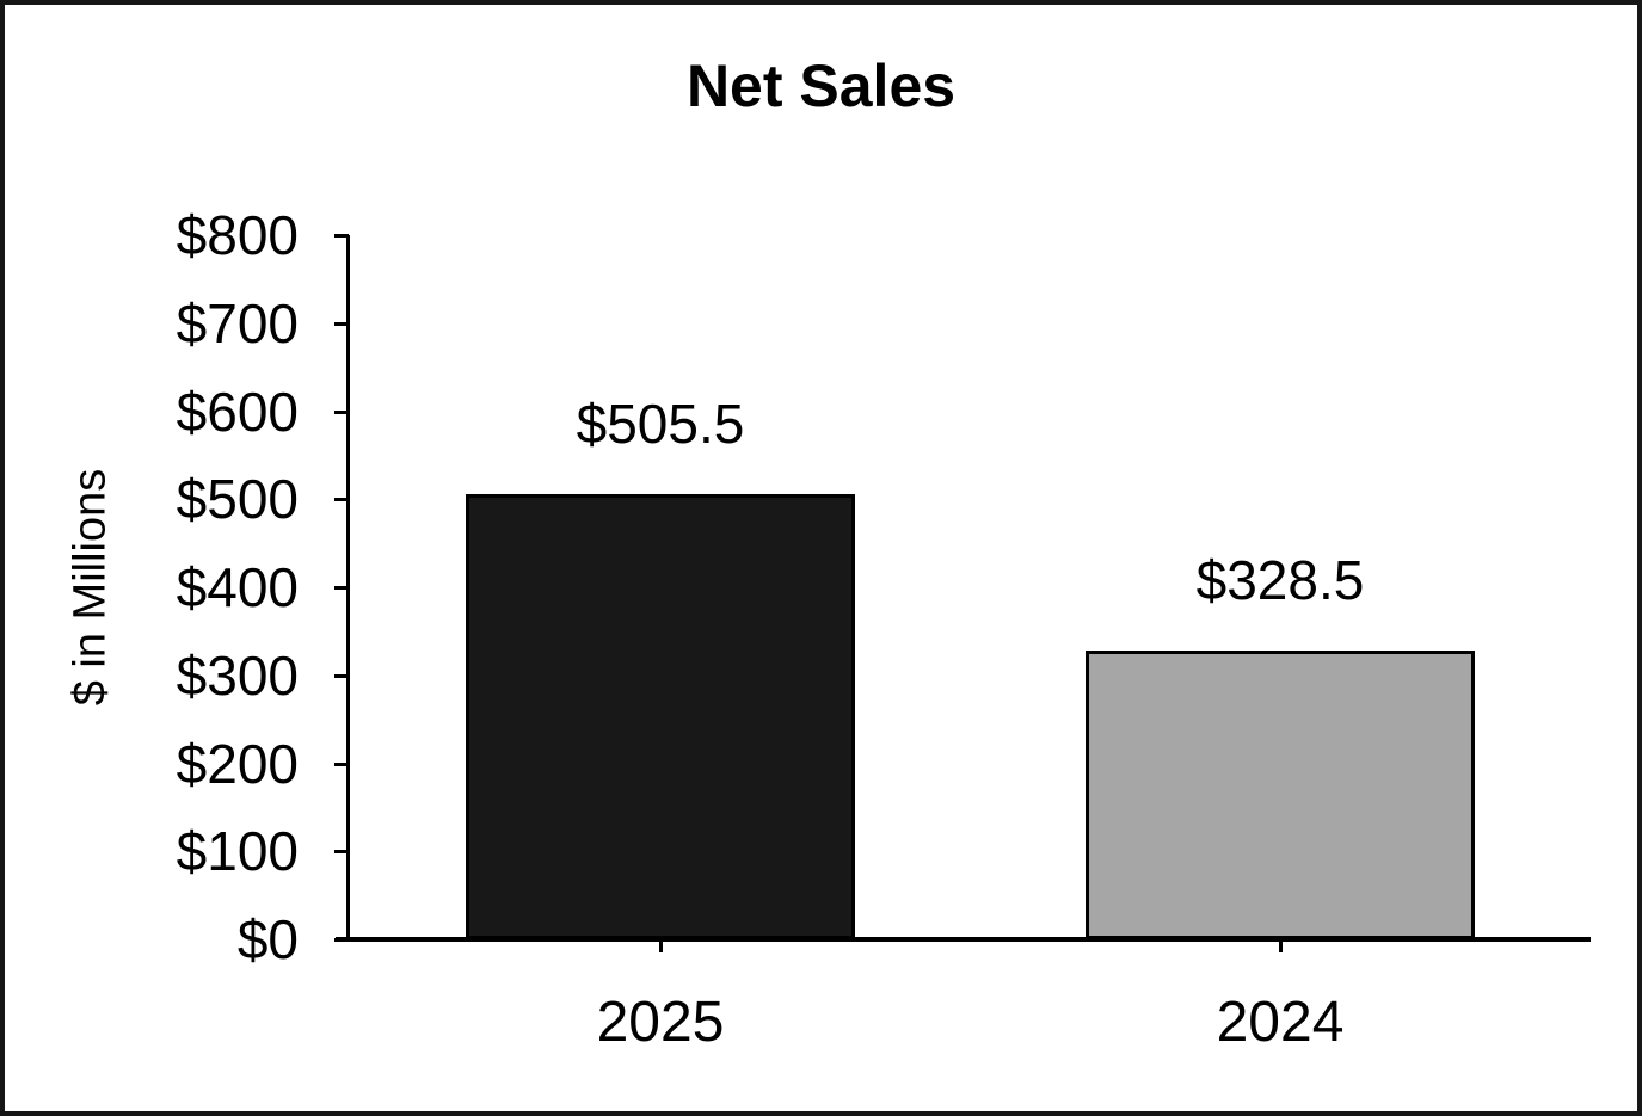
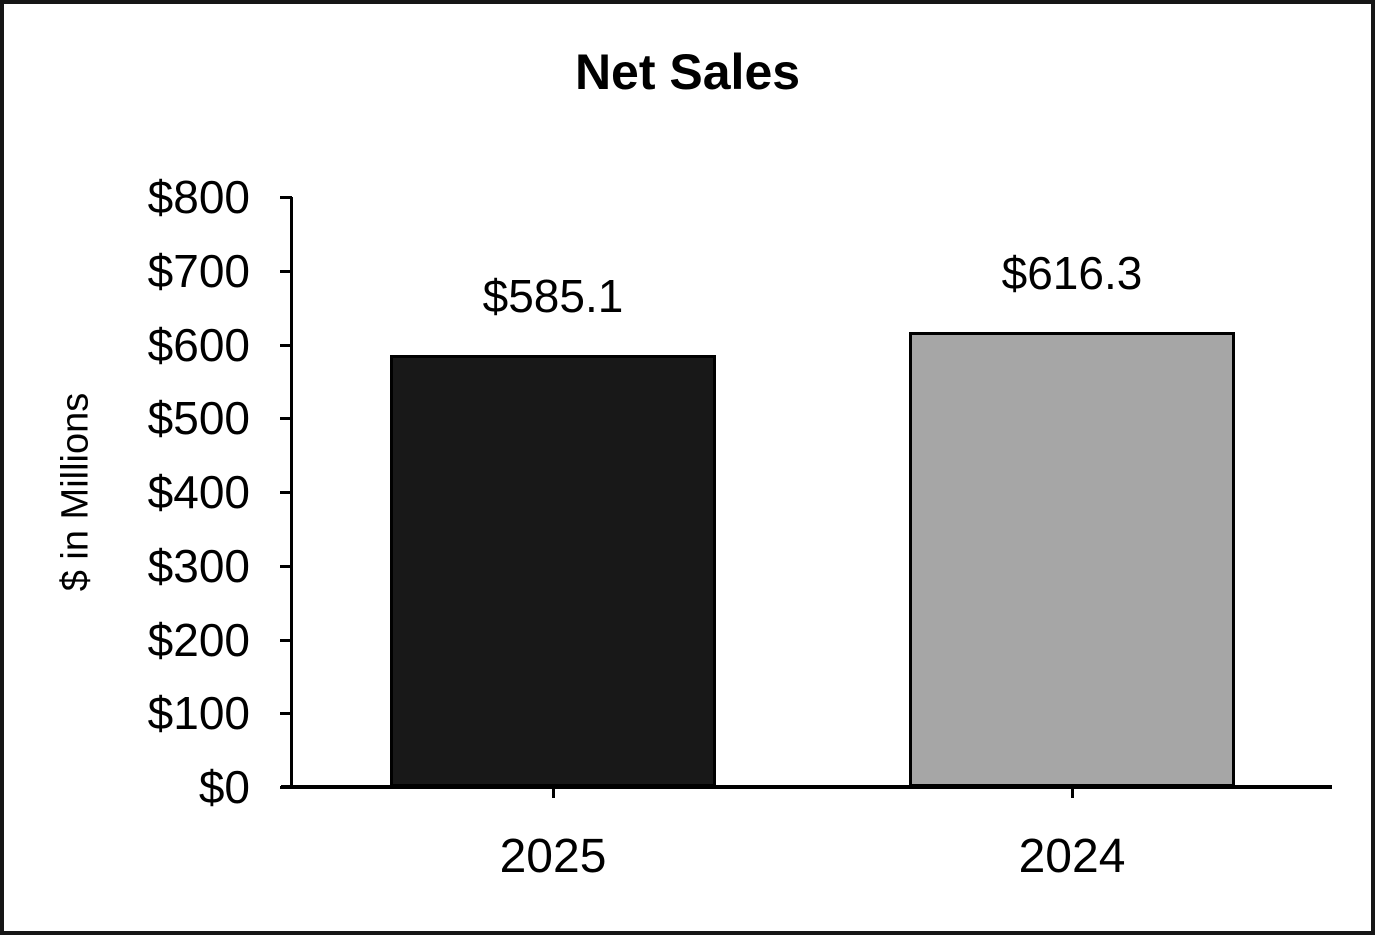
2025: $505.5 -> $585.1
2024: $328.5 -> $616.3
